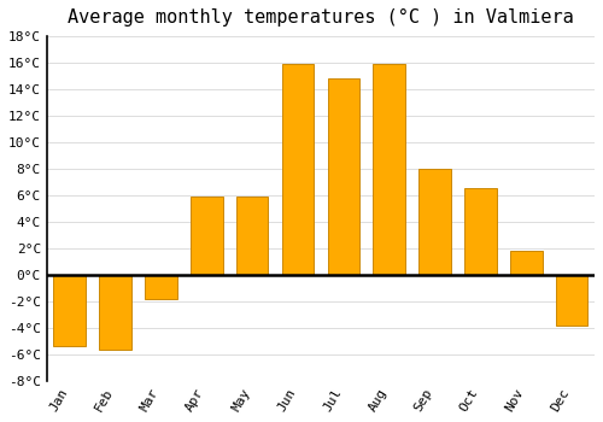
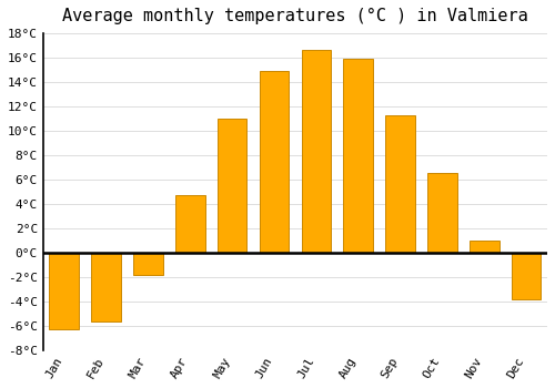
Jan: -5.4°C -> -6.3°C
Apr: 5.9°C -> 4.7°C
May: 5.9°C -> 11.0°C
Jun: 15.9°C -> 14.9°C
Jul: 14.8°C -> 16.6°C
Sep: 8.0°C -> 11.3°C
Nov: 1.8°C -> 1.0°C
